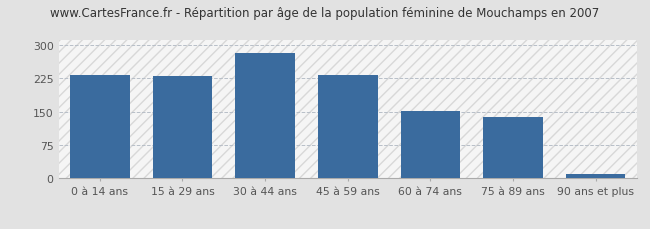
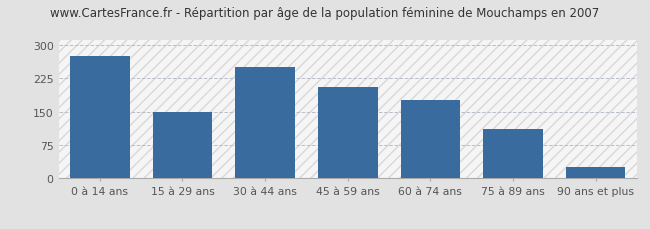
0 à 14 ans: 232 -> 275
15 à 29 ans: 229 -> 150
30 à 44 ans: 281 -> 250
45 à 59 ans: 233 -> 205
60 à 74 ans: 151 -> 175
75 à 89 ans: 139 -> 110
90 ans et plus: 10 -> 25
